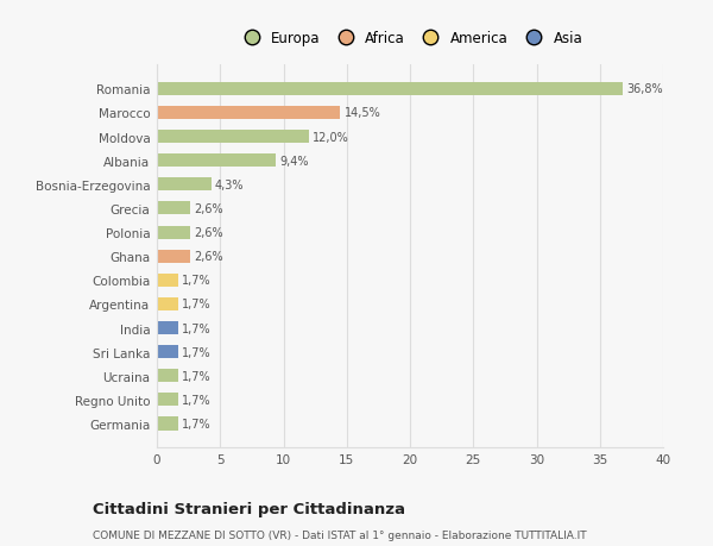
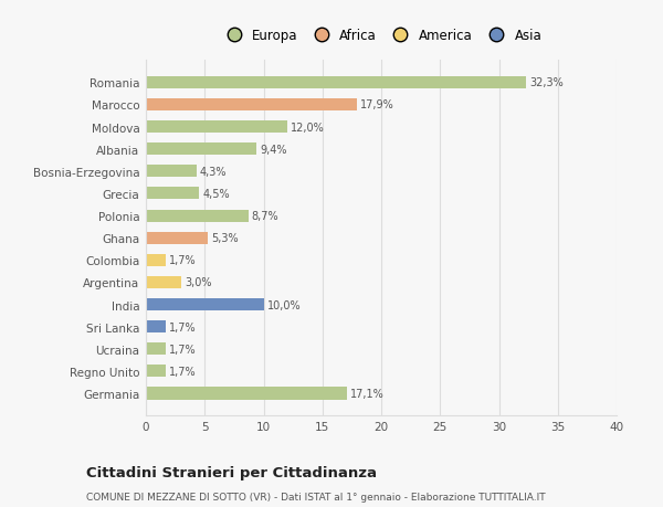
Romania: 36,8% -> 32,3%
Marocco: 14,5% -> 17,9%
Grecia: 2,6% -> 4,5%
Polonia: 2,6% -> 8,7%
Ghana: 2,6% -> 5,3%
Argentina: 1,7% -> 3,0%
India: 1,7% -> 10,0%
Germania: 1,7% -> 17,1%
